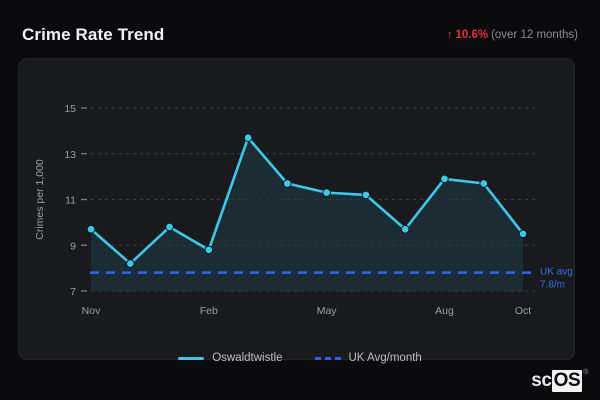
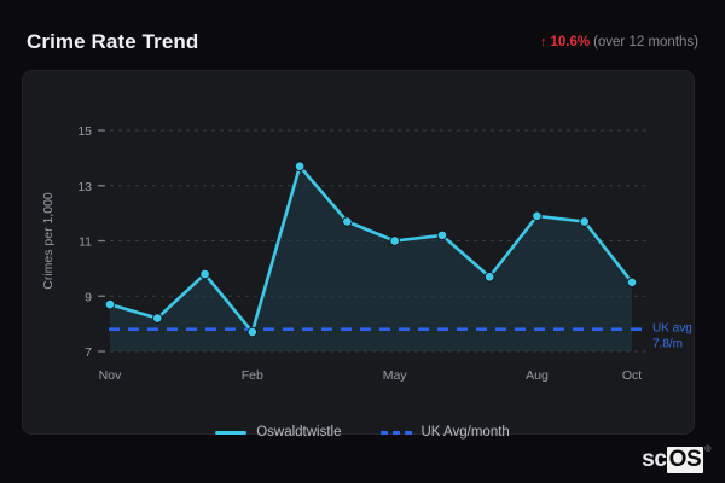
Oswaldtwistle/Nov: 9.7 -> 8.7
Oswaldtwistle/Feb: 8.8 -> 7.7
Oswaldtwistle/May: 11.3 -> 11.0
